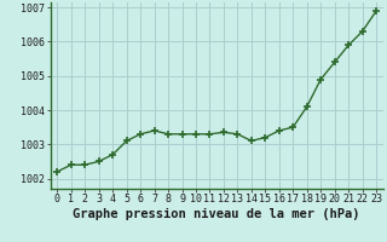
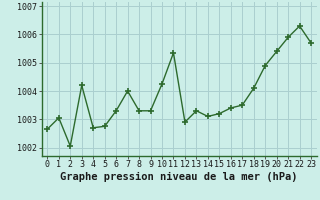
0: 1002.20 -> 1002.65
1: 1002.40 -> 1003.05
2: 1002.40 -> 1002.05
3: 1002.50 -> 1004.20
5: 1003.10 -> 1002.75
7: 1003.40 -> 1004.00
10: 1003.30 -> 1004.25
11: 1003.30 -> 1005.35
12: 1003.35 -> 1002.90
23: 1006.90 -> 1005.70
